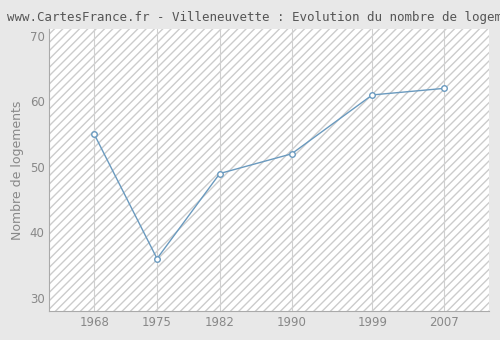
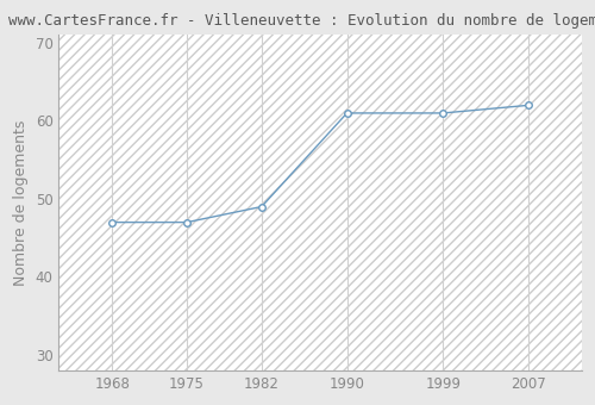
1968: 55 -> 47
1975: 36 -> 47
1990: 52 -> 61
